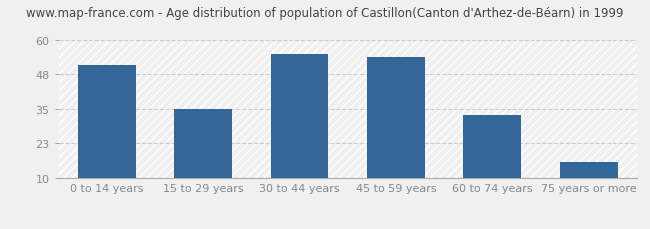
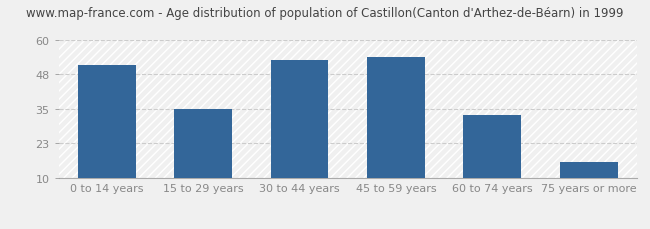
30 to 44 years: 55 -> 53
